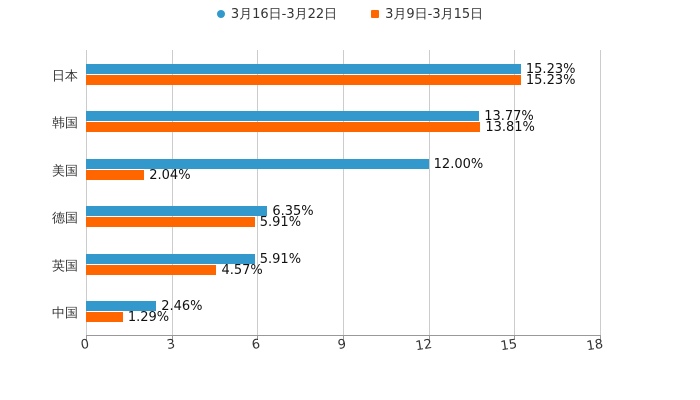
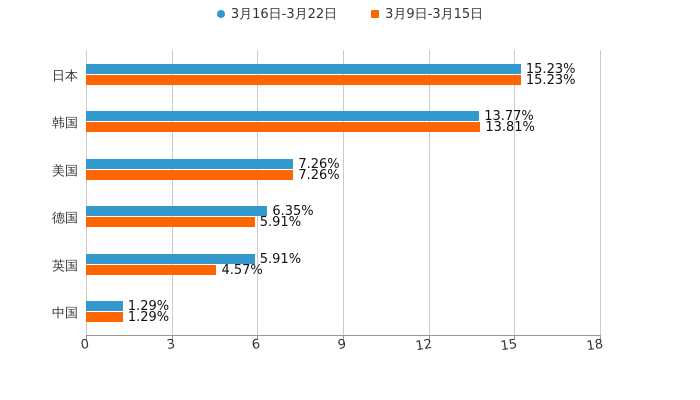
3月16日-3月22日/美国: 12.00% -> 7.26%
3月9日-3月15日/美国: 2.04% -> 7.26%
3月16日-3月22日/中国: 2.46% -> 1.29%
